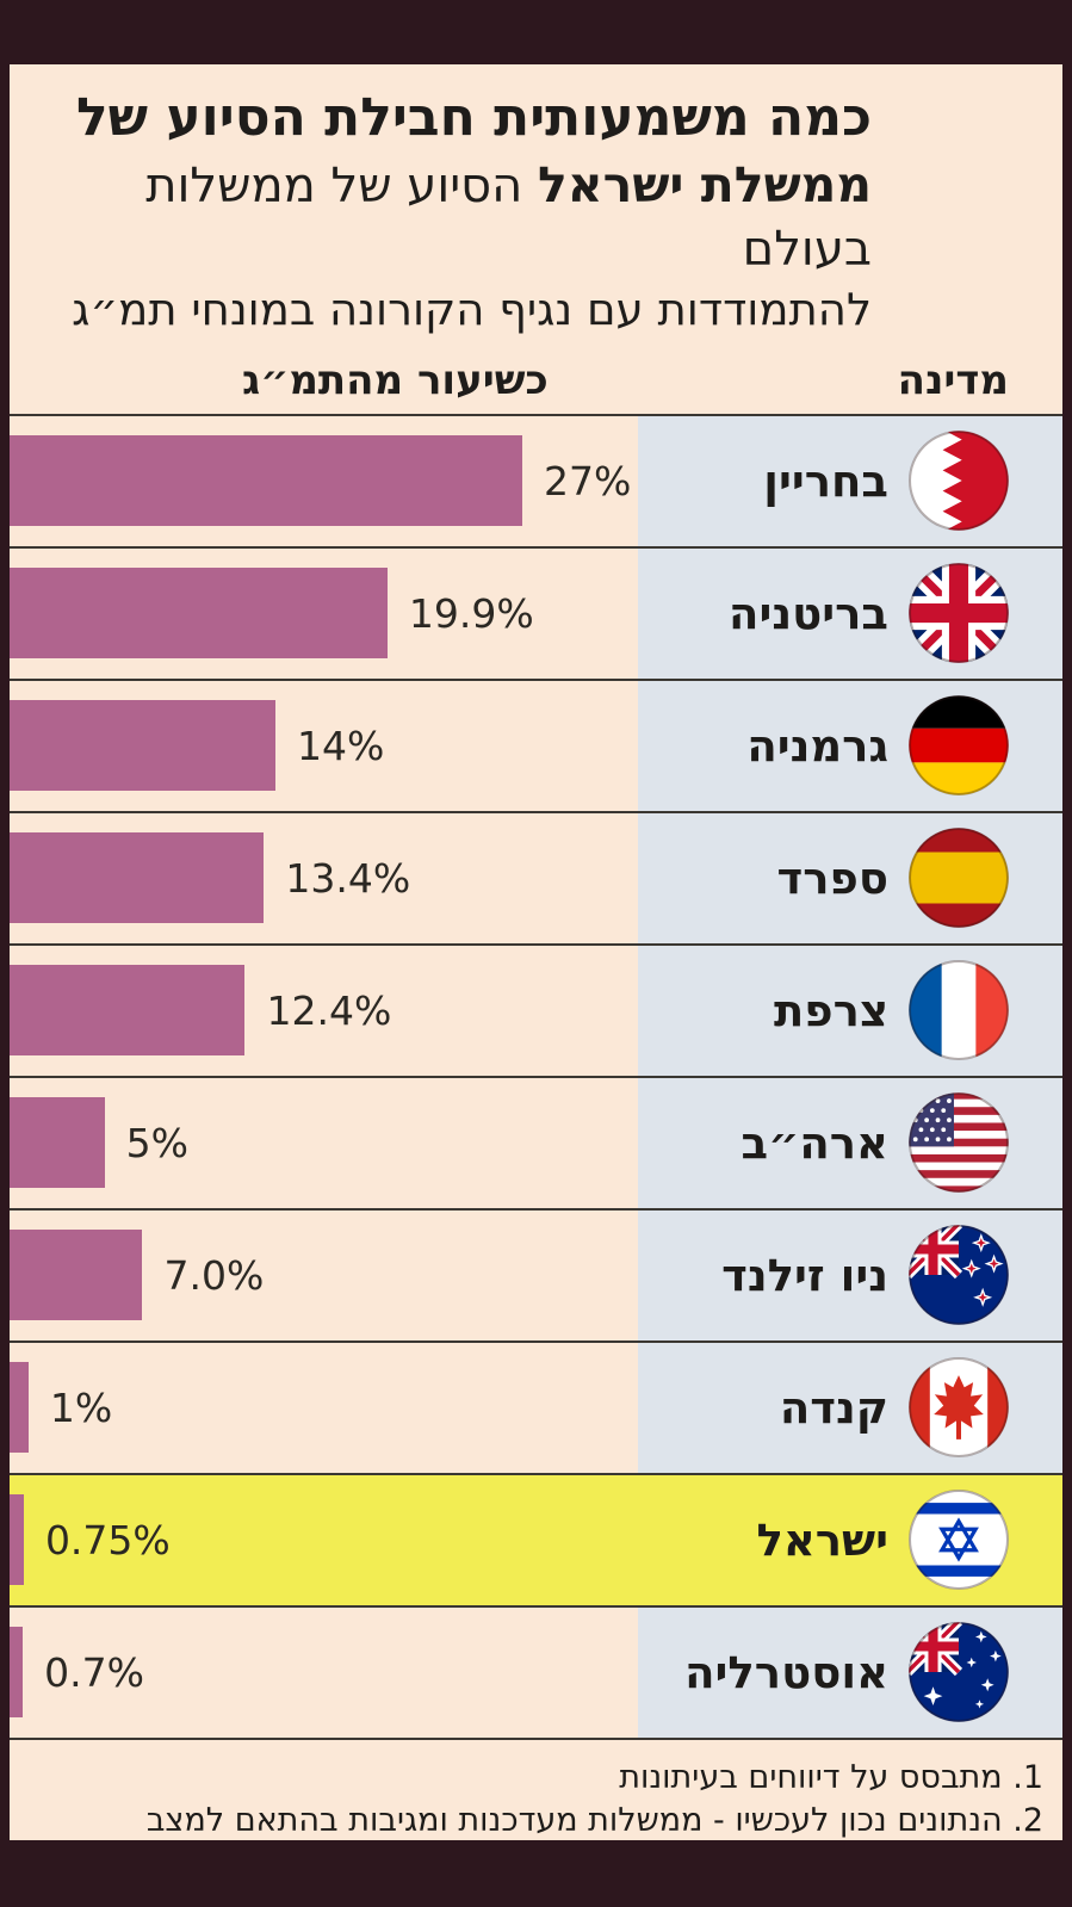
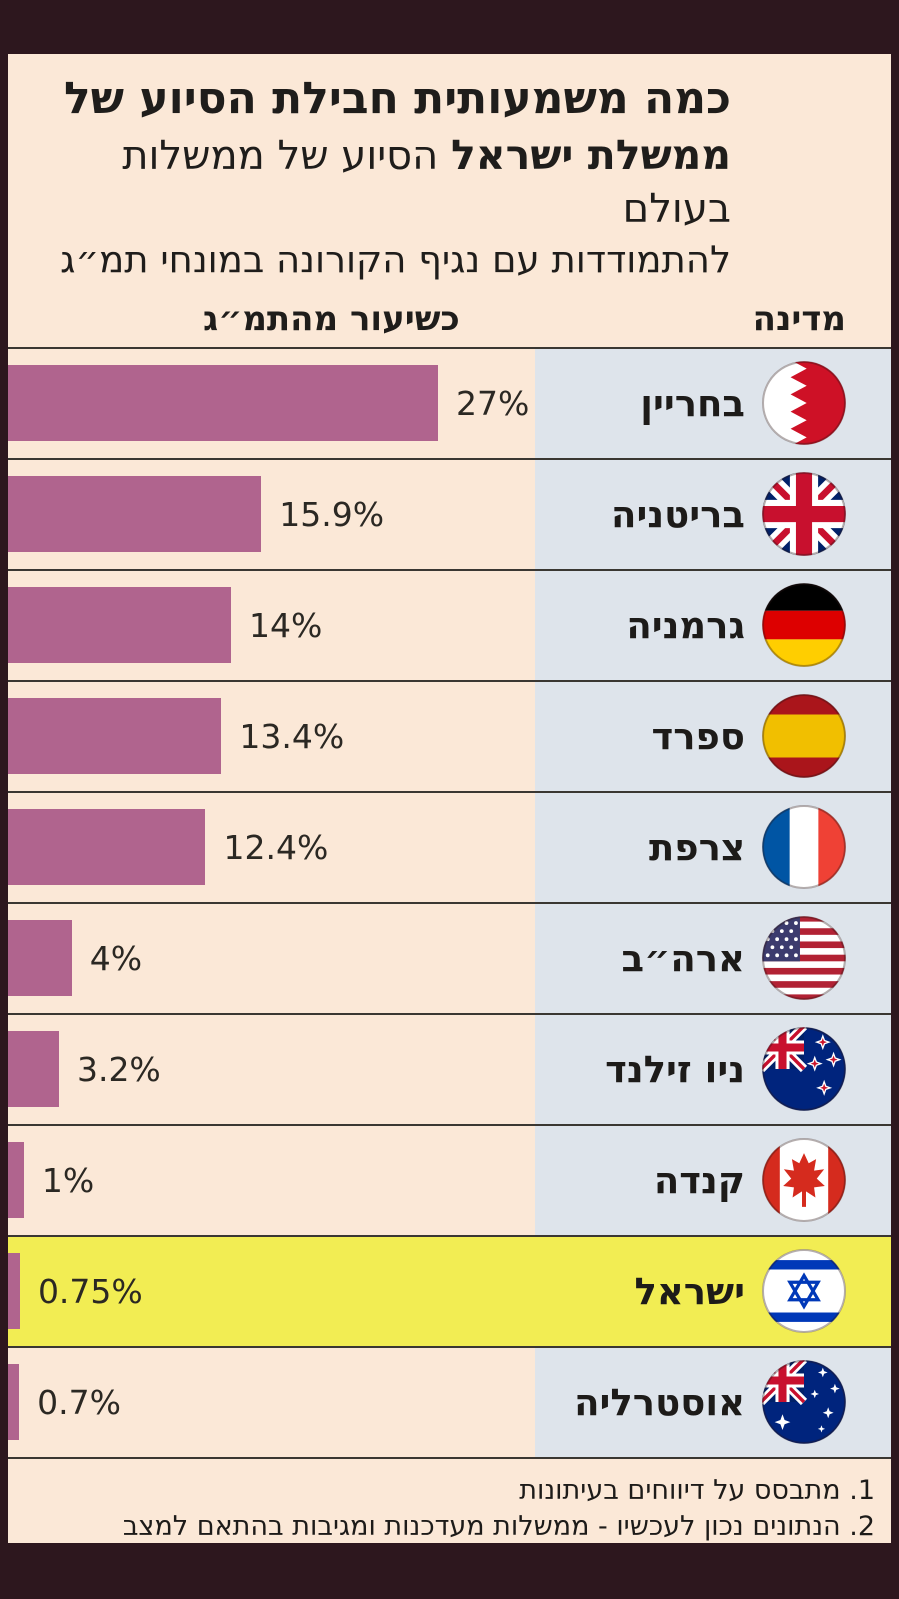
בריטניה: 19.9% -> 15.9%
ארה״ב: 5% -> 4%
ניו זילנד: 7.0% -> 3.2%
